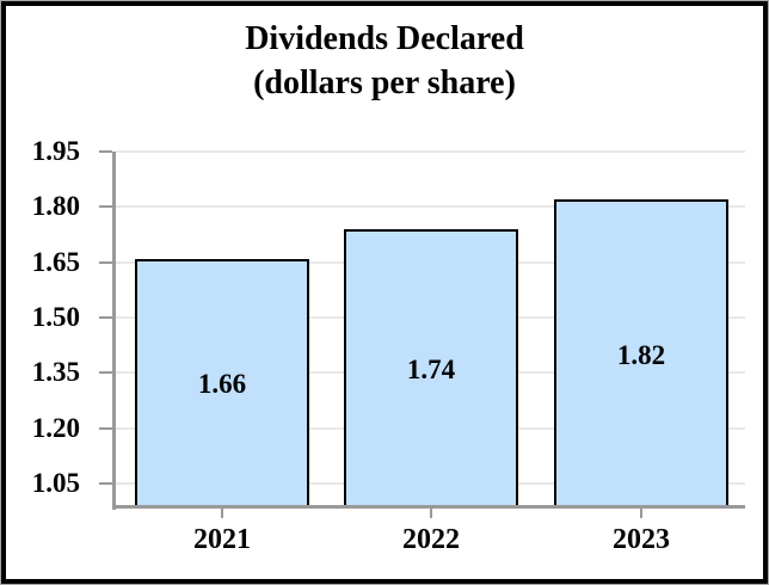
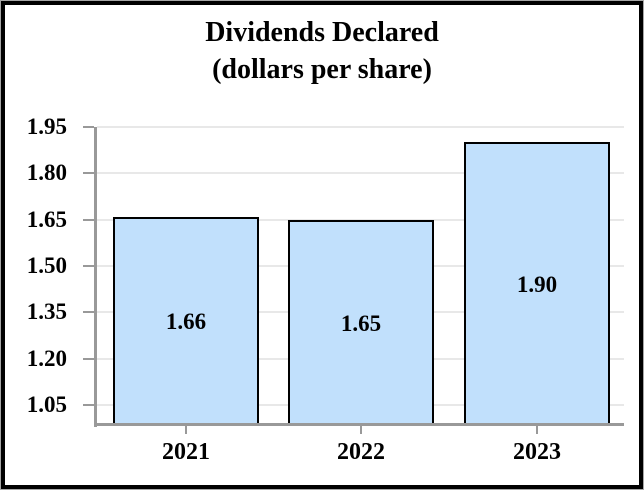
2022: 1.74 -> 1.65
2023: 1.82 -> 1.90
